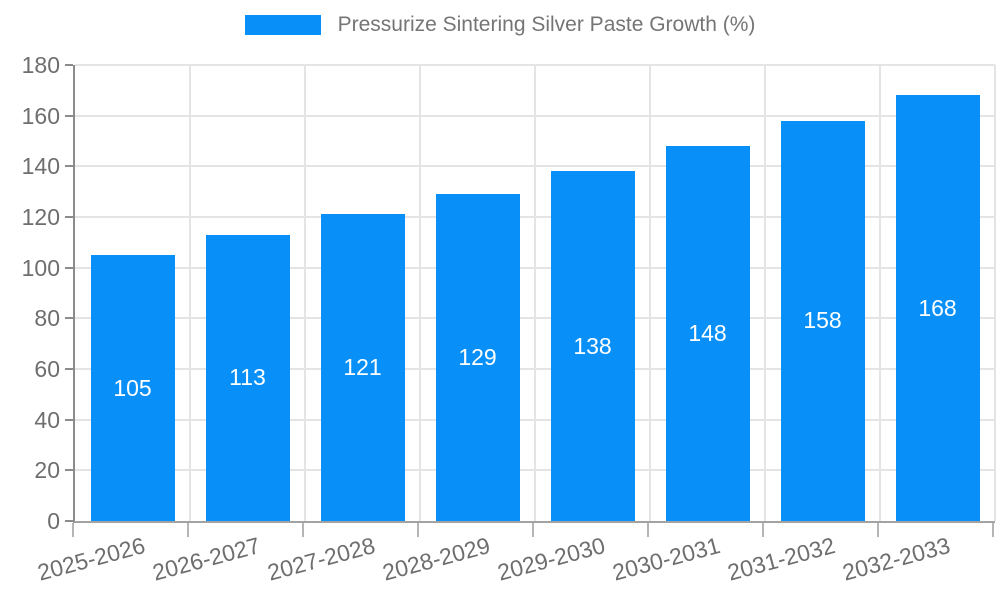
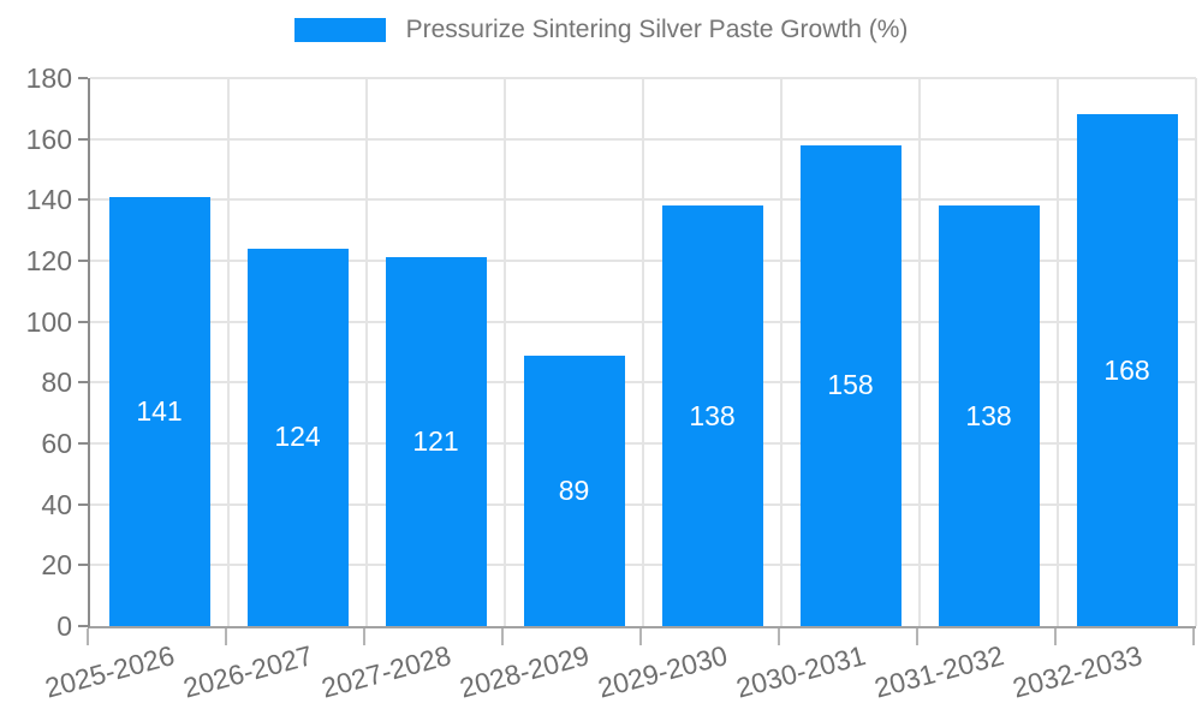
2025-2026: 105 -> 141
2026-2027: 113 -> 124
2028-2029: 129 -> 89
2030-2031: 148 -> 158
2031-2032: 158 -> 138
